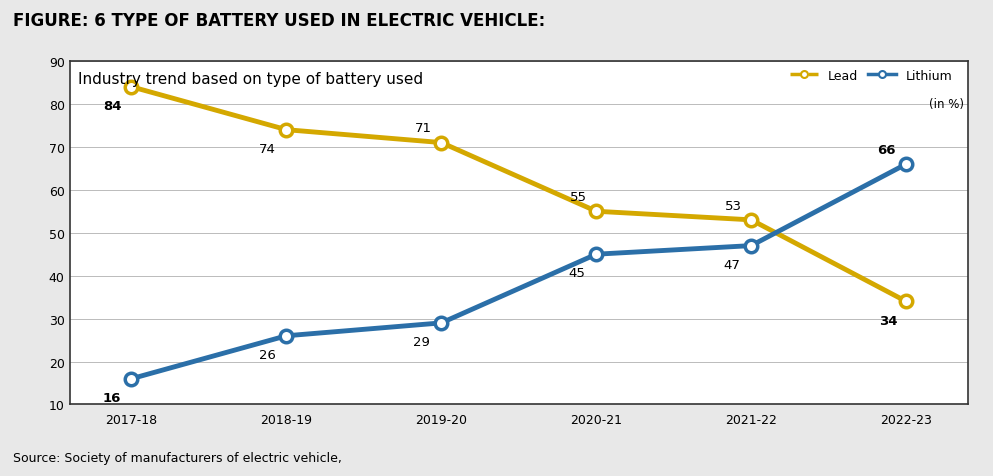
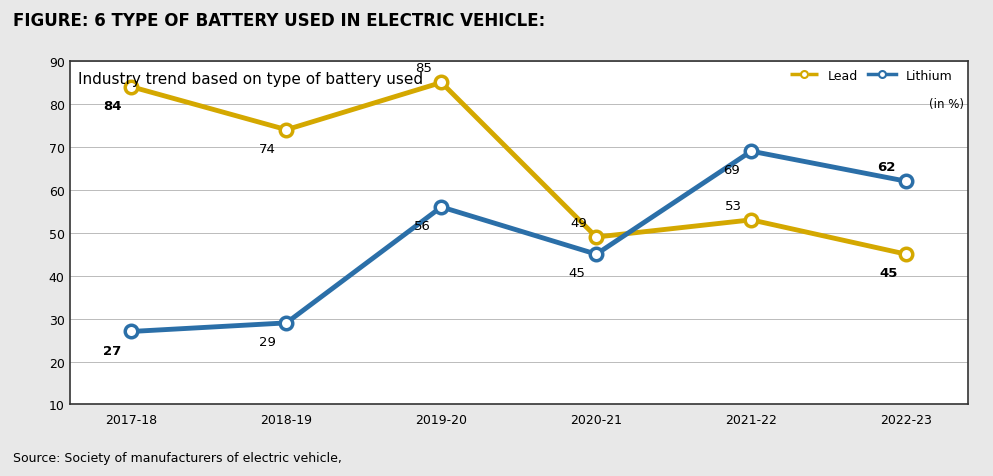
Lithium/2017-18: 16 -> 27
Lithium/2018-19: 26 -> 29
Lead/2019-20: 71 -> 85
Lithium/2019-20: 29 -> 56
Lead/2020-21: 55 -> 49
Lithium/2021-22: 47 -> 69
Lead/2022-23: 34 -> 45
Lithium/2022-23: 66 -> 62
